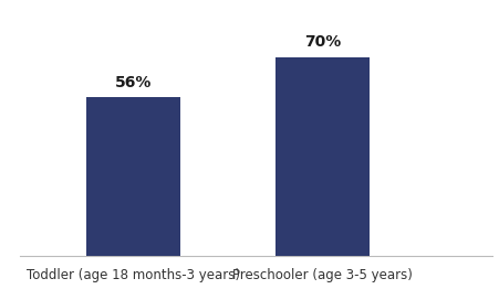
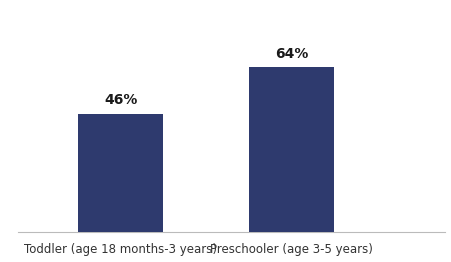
Toddler (age 18 months-3 years): 56% -> 46%
Preschooler (age 3-5 years): 70% -> 64%
